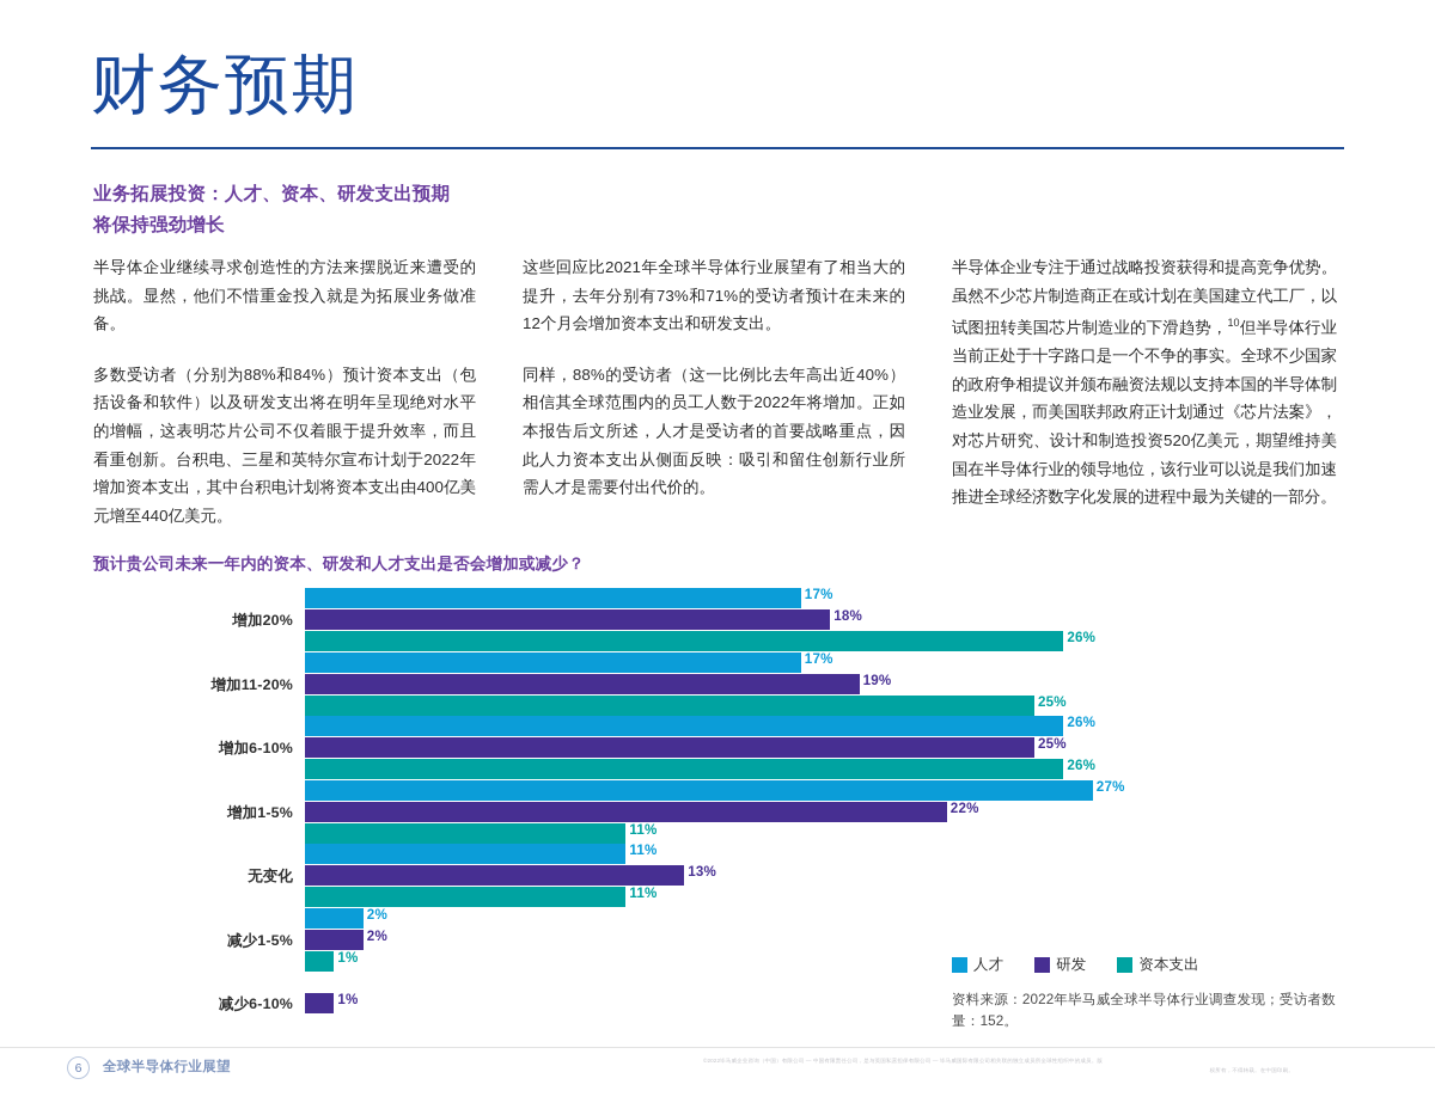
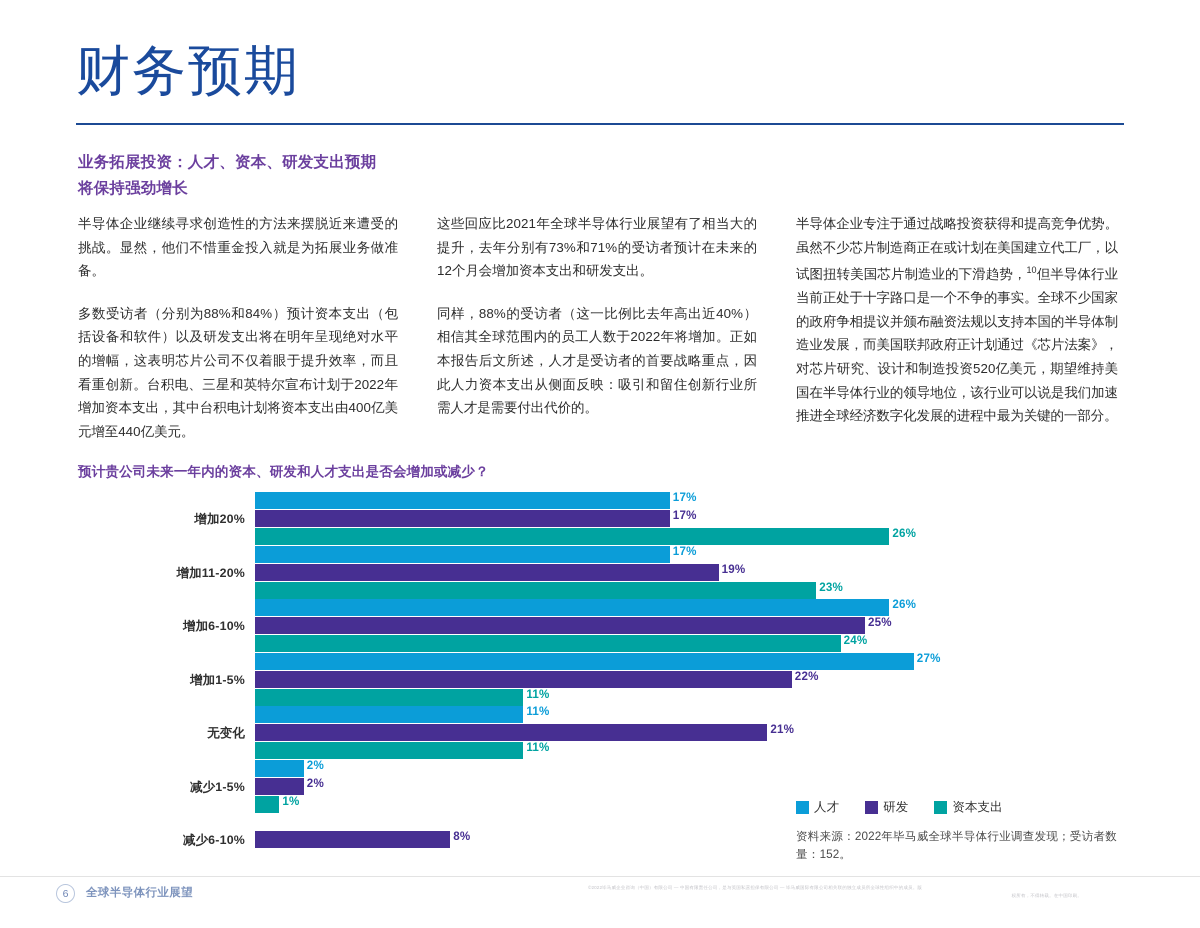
研发/增加20%: 18% -> 17%
资本支出/增加11-20%: 25% -> 23%
资本支出/增加6-10%: 26% -> 24%
研发/无变化: 13% -> 21%
研发/减少6-10%: 1% -> 8%
